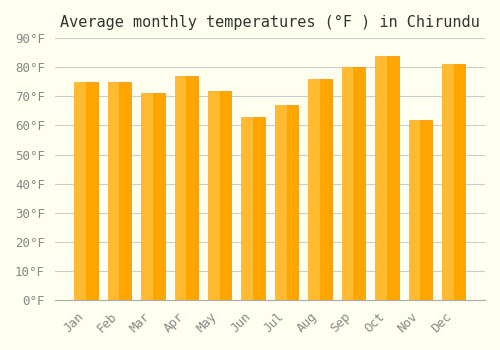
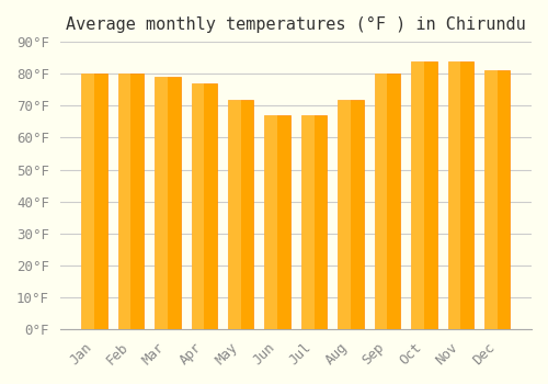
Jan: 75°F -> 80°F
Feb: 75°F -> 80°F
Mar: 71°F -> 79°F
Jun: 63°F -> 67°F
Aug: 76°F -> 72°F
Nov: 62°F -> 84°F
